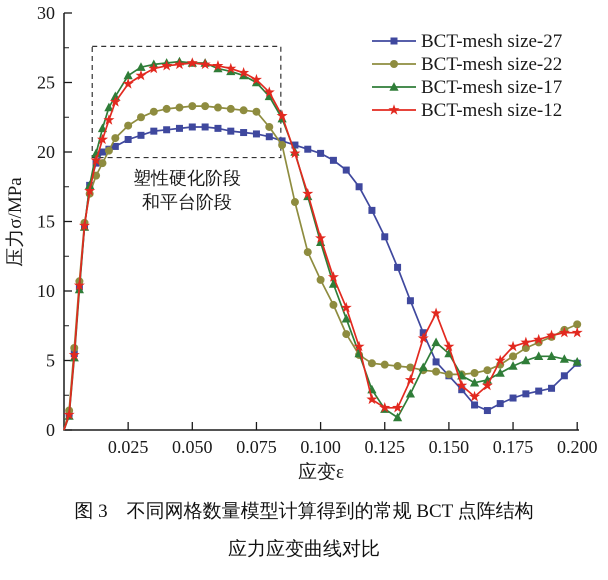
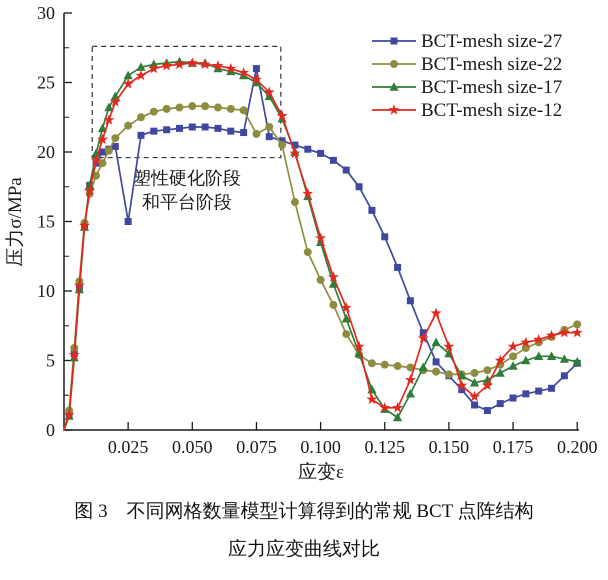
BCT-mesh size-27/0.025: 20.9 -> 15.0
BCT-mesh size-27/0.075: 21.3 -> 26.0
BCT-mesh size-22/0.075: 22.9 -> 21.3
